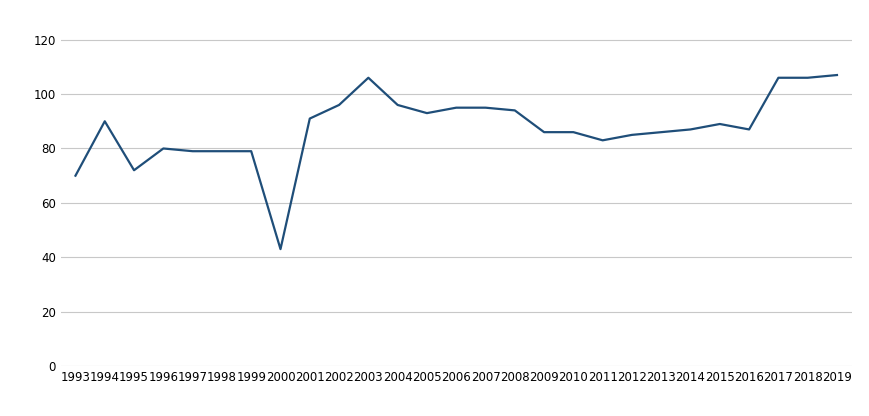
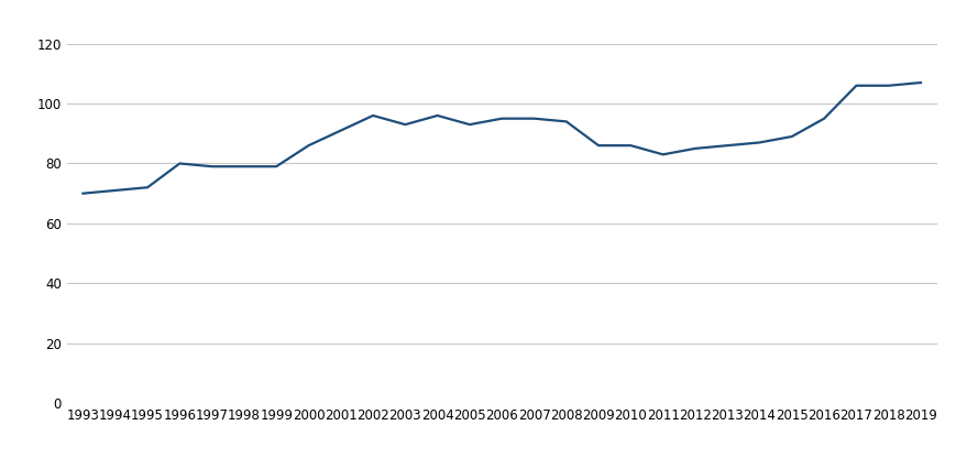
1994: 90 -> 71
2000: 43 -> 86
2003: 106 -> 93
2016: 87 -> 95
